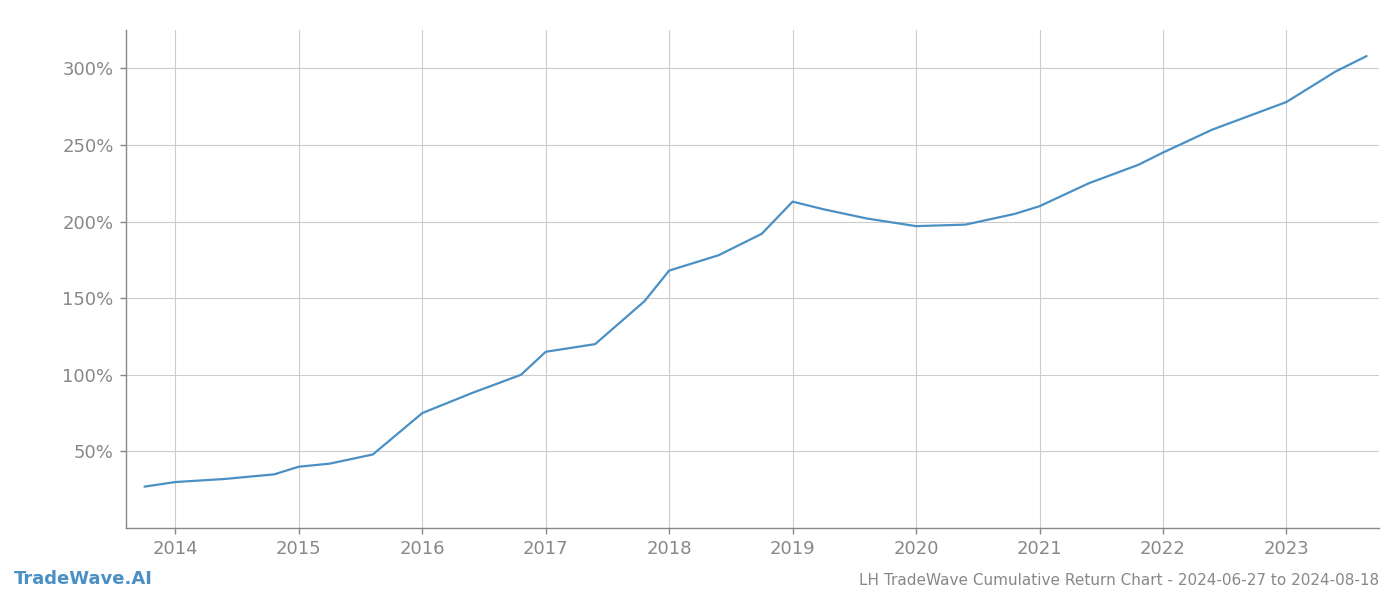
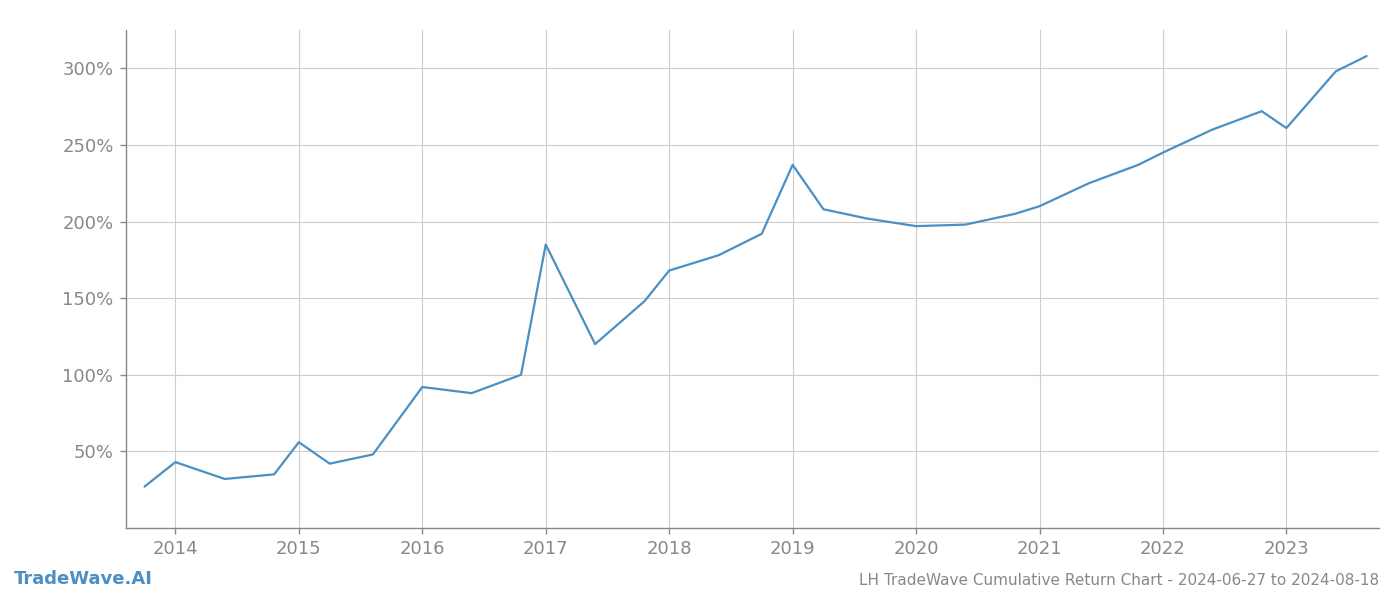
2014: 30% -> 43%
2015: 40% -> 56%
2016: 75% -> 92%
2017: 115% -> 185%
2019: 213% -> 237%
2023: 278% -> 261%
